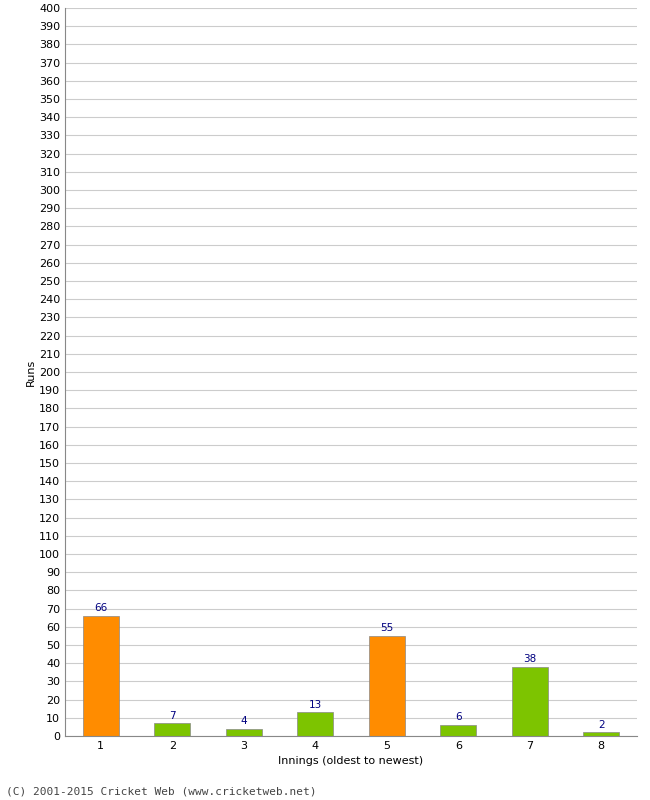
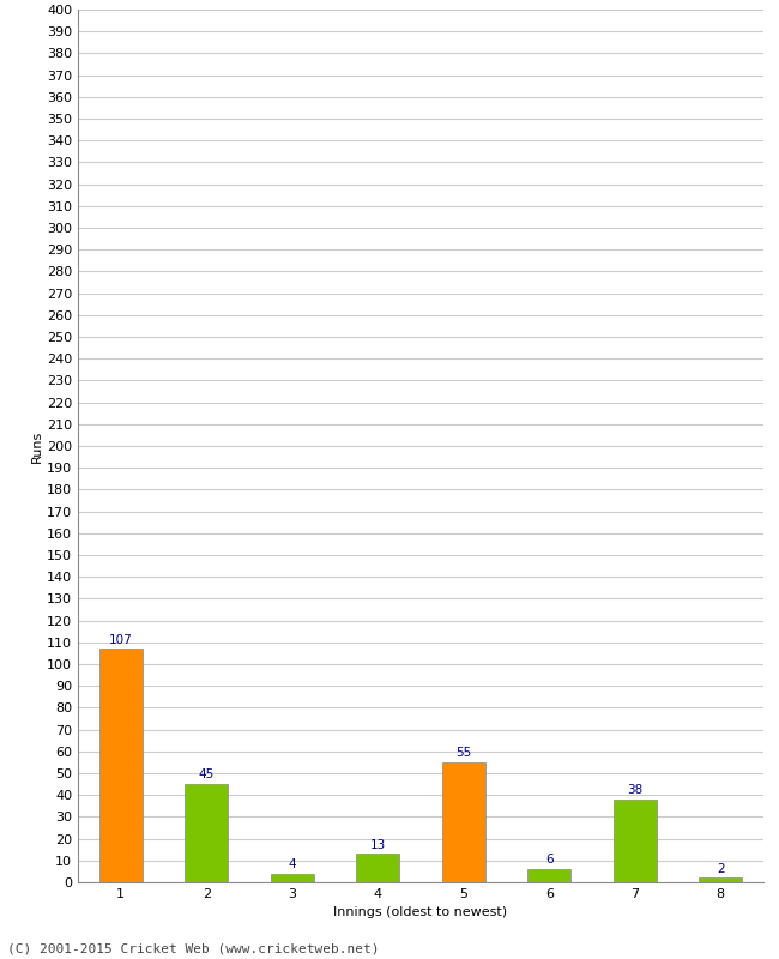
1: 66 -> 107
2: 7 -> 45
